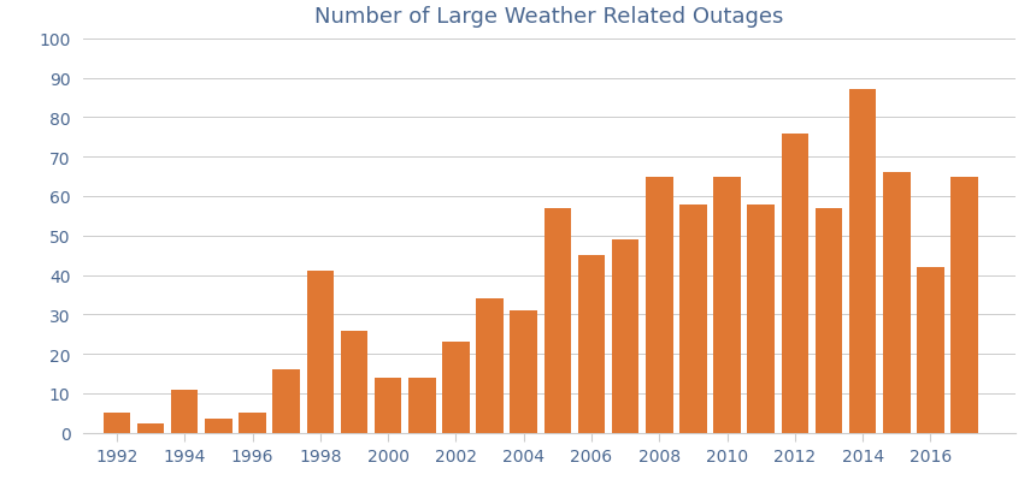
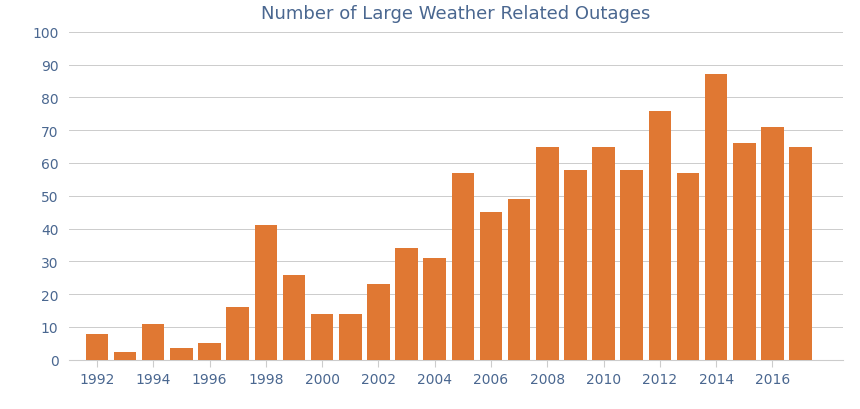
1992: 5.0 -> 8.0
2016: 42.0 -> 71.0
